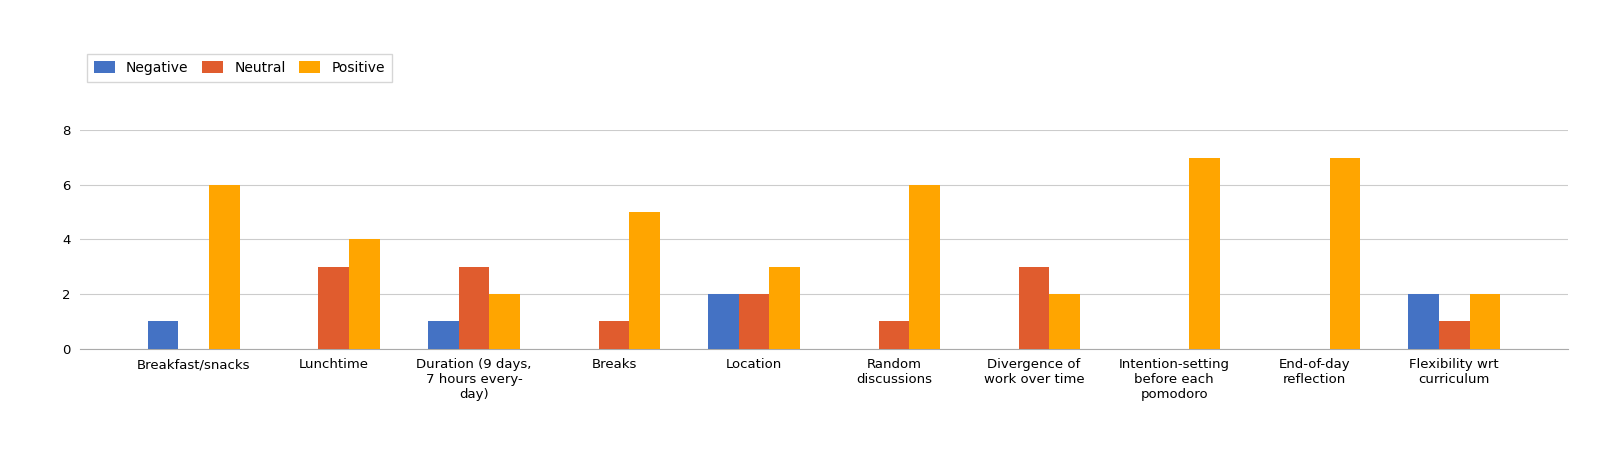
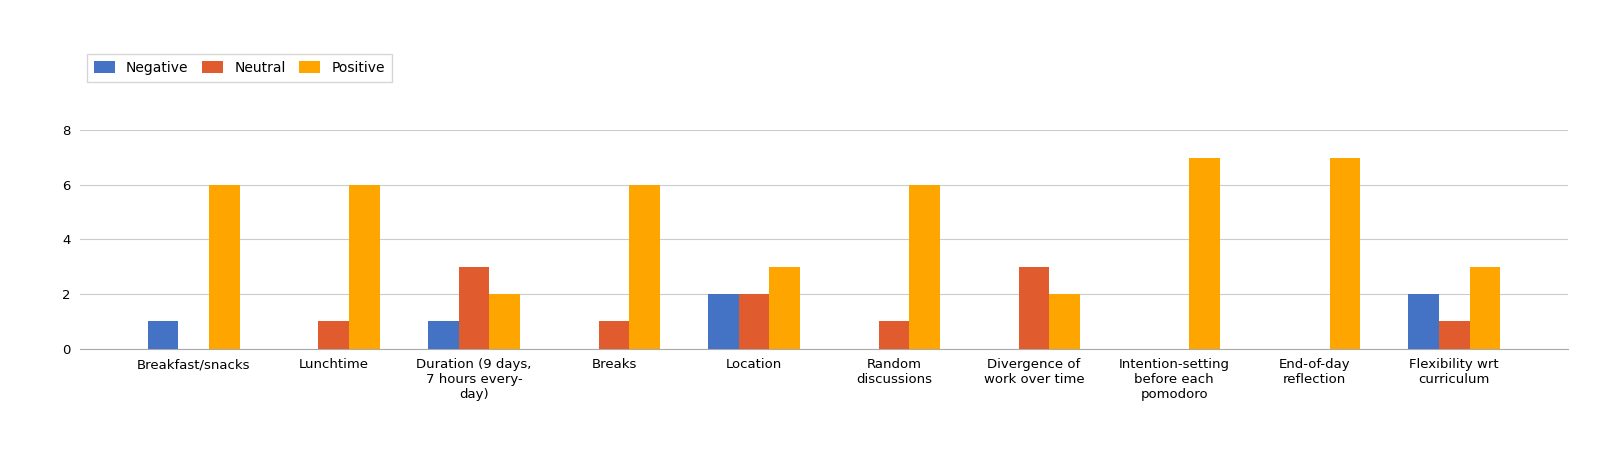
Neutral/Lunchtime: 3 -> 1
Positive/Lunchtime: 4 -> 6
Positive/Breaks: 5 -> 6
Positive/Flexibility wrt curriculum: 2 -> 3
